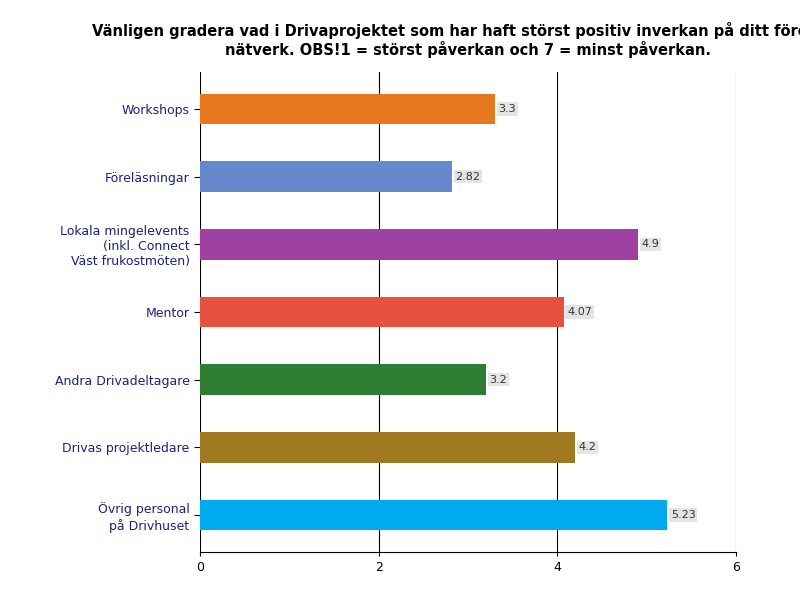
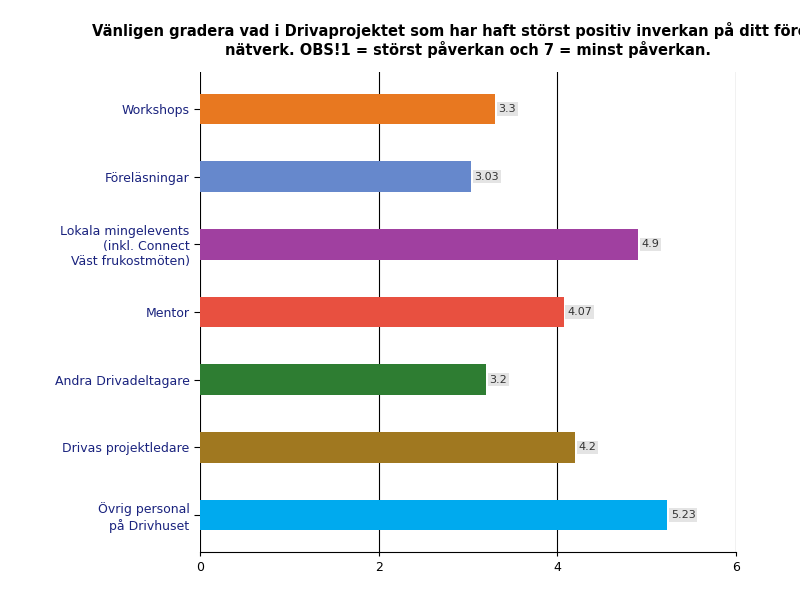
Föreläsningar: 2.82 -> 3.03
